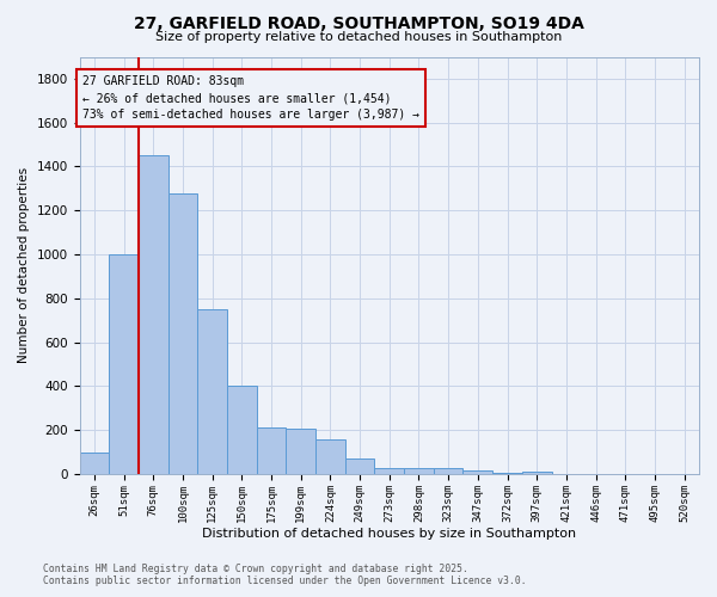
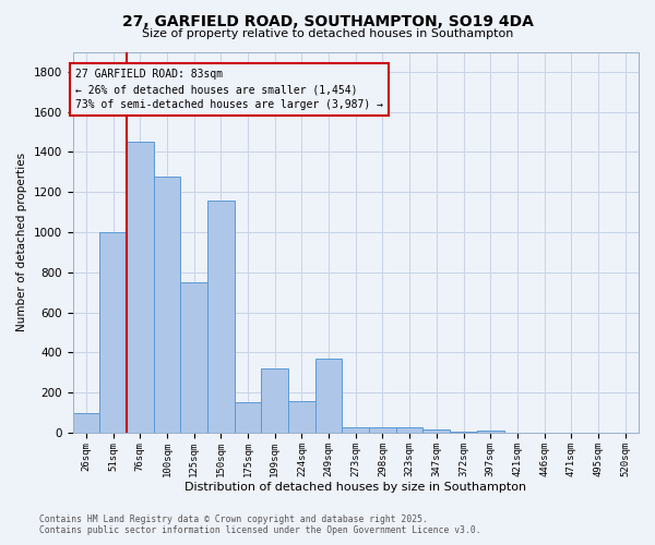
150sqm: 400 -> 1160
175sqm: 210 -> 150
199sqm: 200 -> 320
249sqm: 70 -> 370
